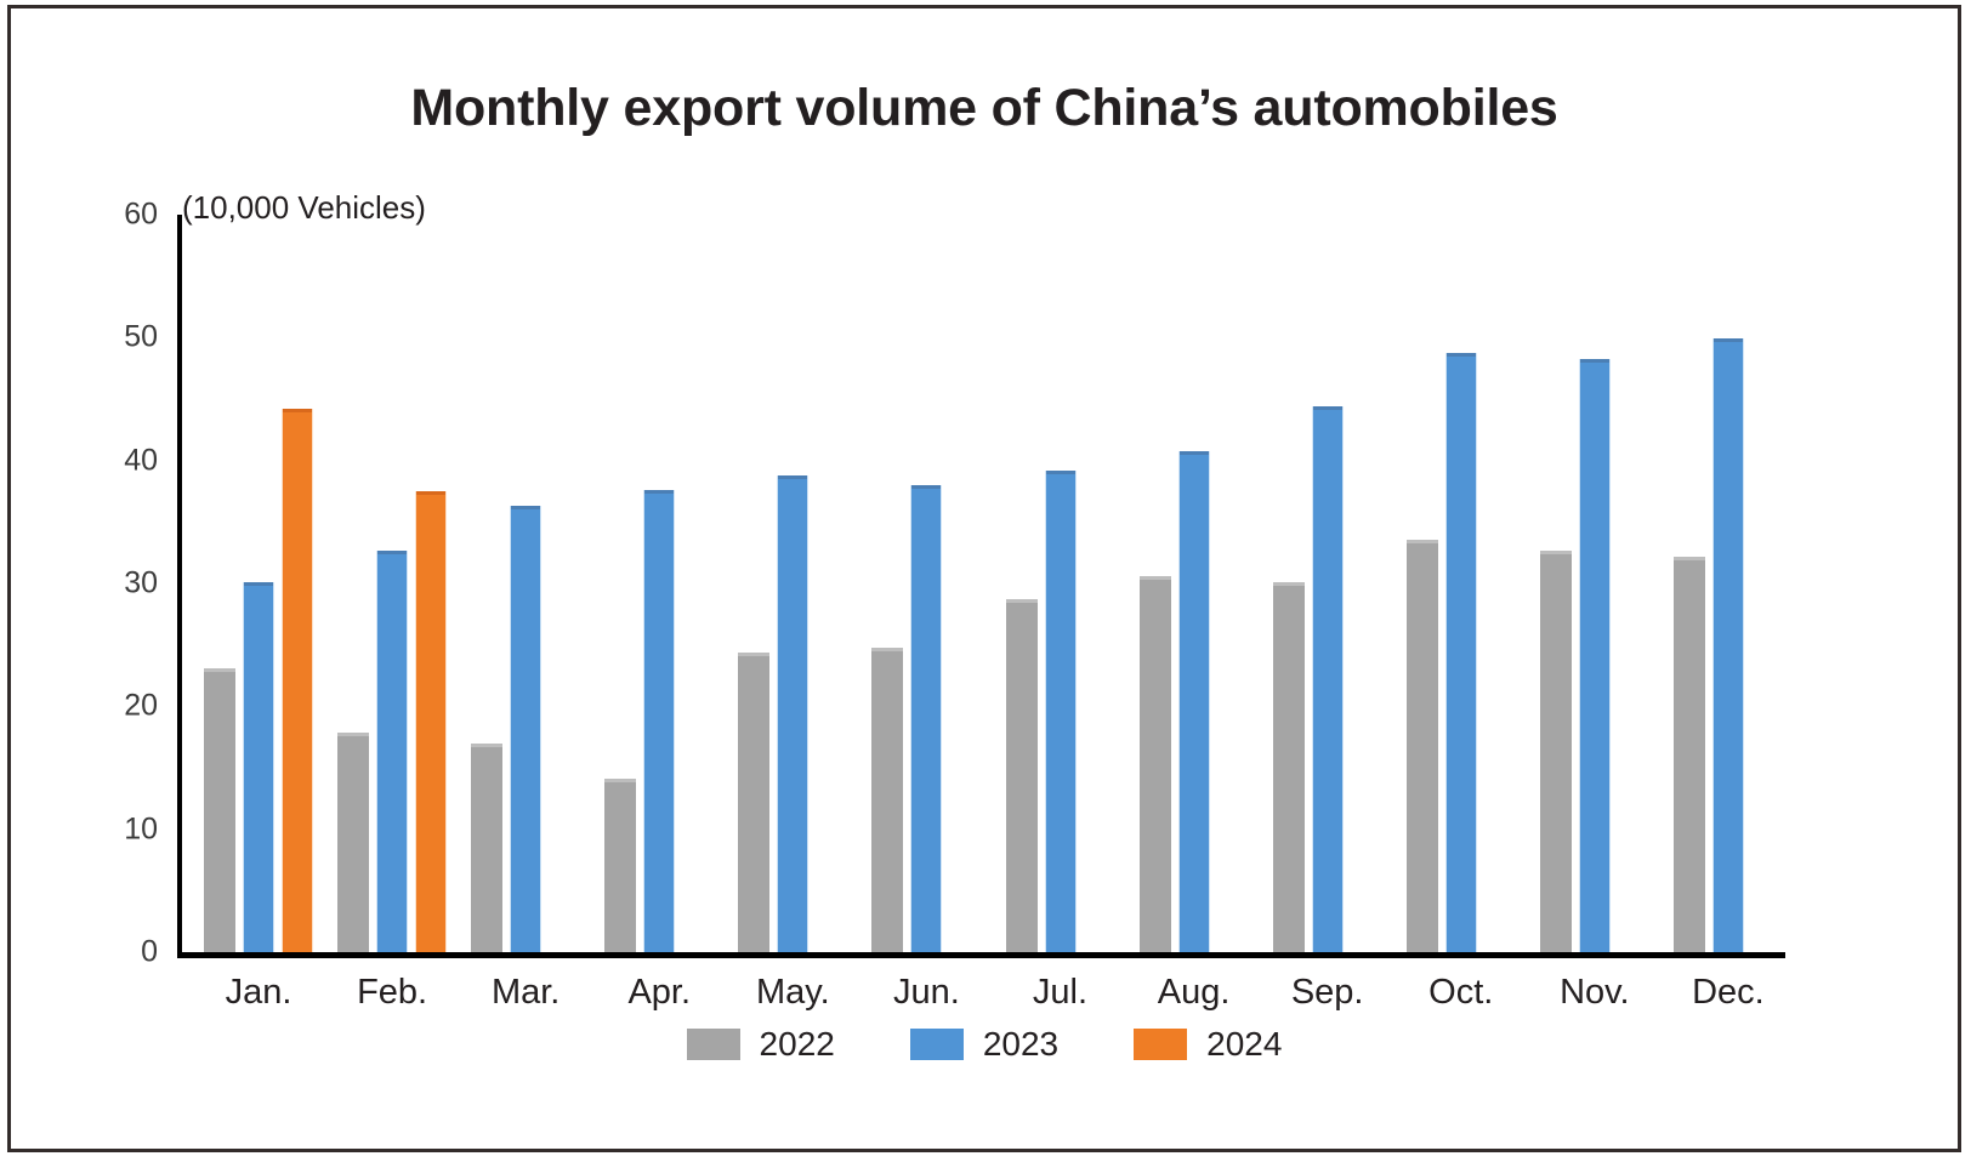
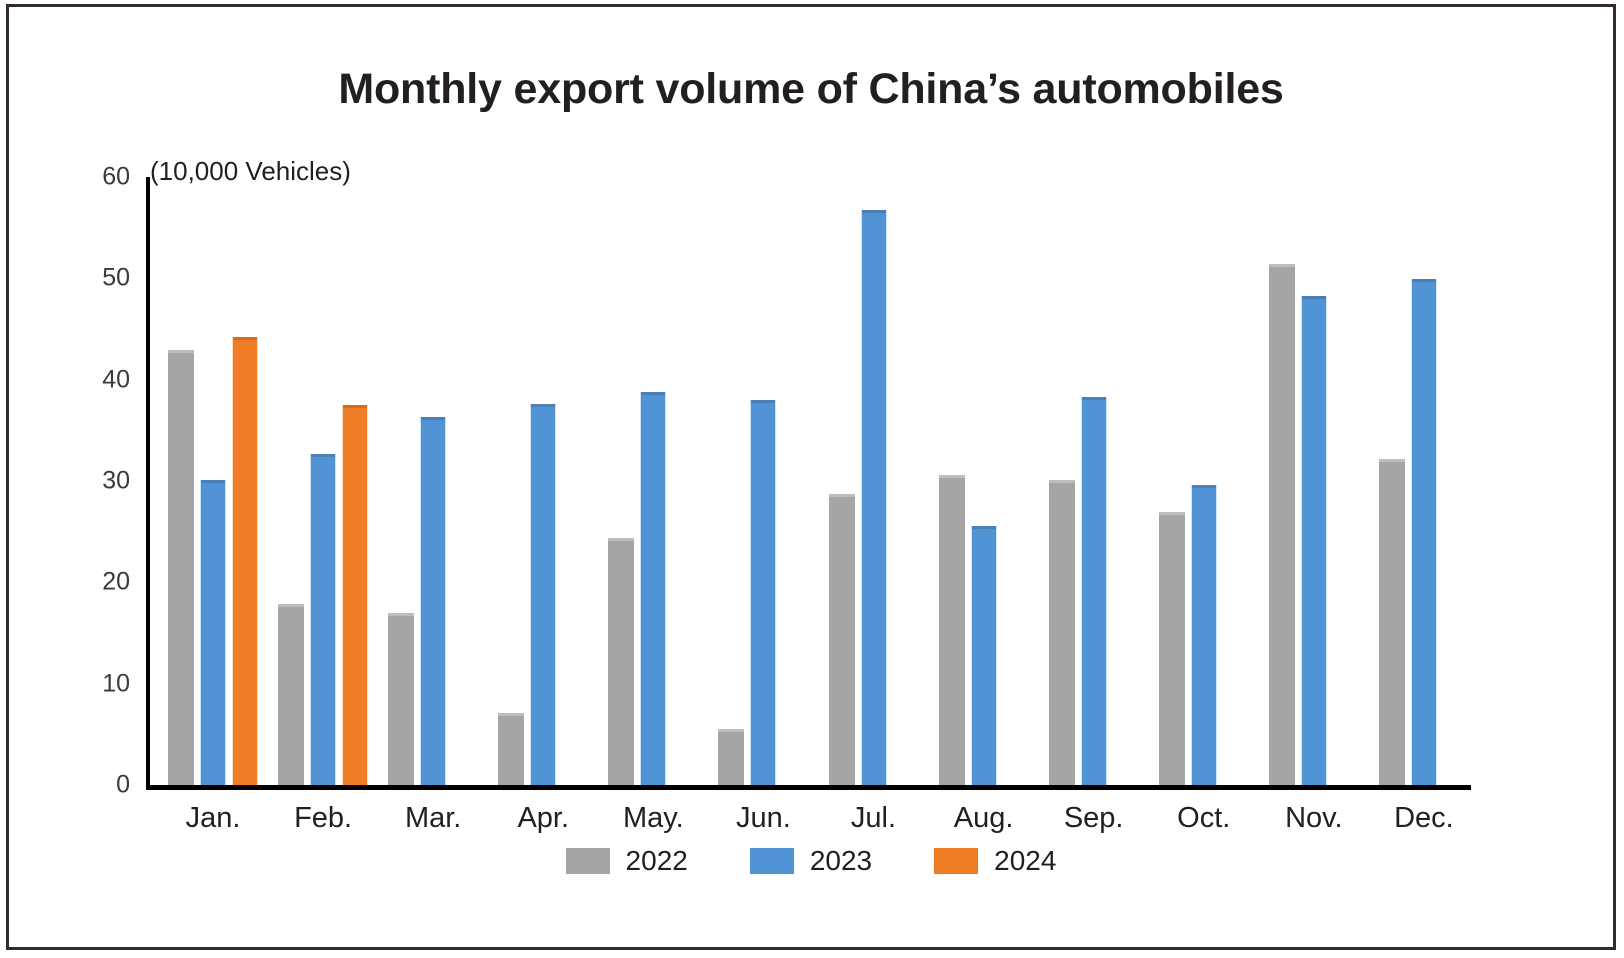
2022/Jan.: 23.1 -> 42.9
2022/Apr.: 14.1 -> 7.1
2022/Jun.: 24.8 -> 5.5
2023/Jul.: 39.2 -> 56.7
2023/Aug.: 40.8 -> 25.6
2023/Sep.: 44.4 -> 38.3
2022/Oct.: 33.6 -> 26.9
2023/Oct.: 48.8 -> 29.6
2022/Nov.: 32.7 -> 51.4
